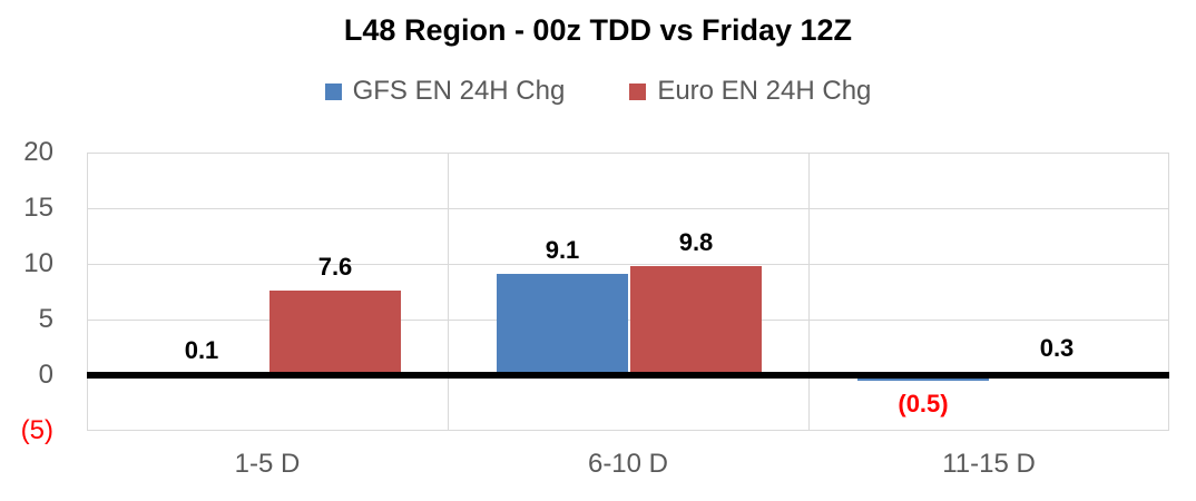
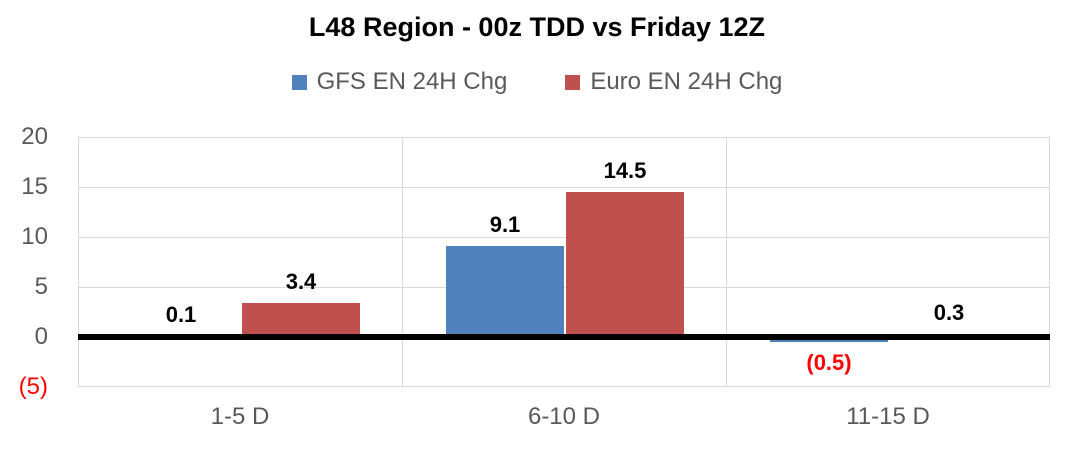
Euro EN 24H Chg/1-5 D: 7.6 -> 3.4
Euro EN 24H Chg/6-10 D: 9.8 -> 14.5
